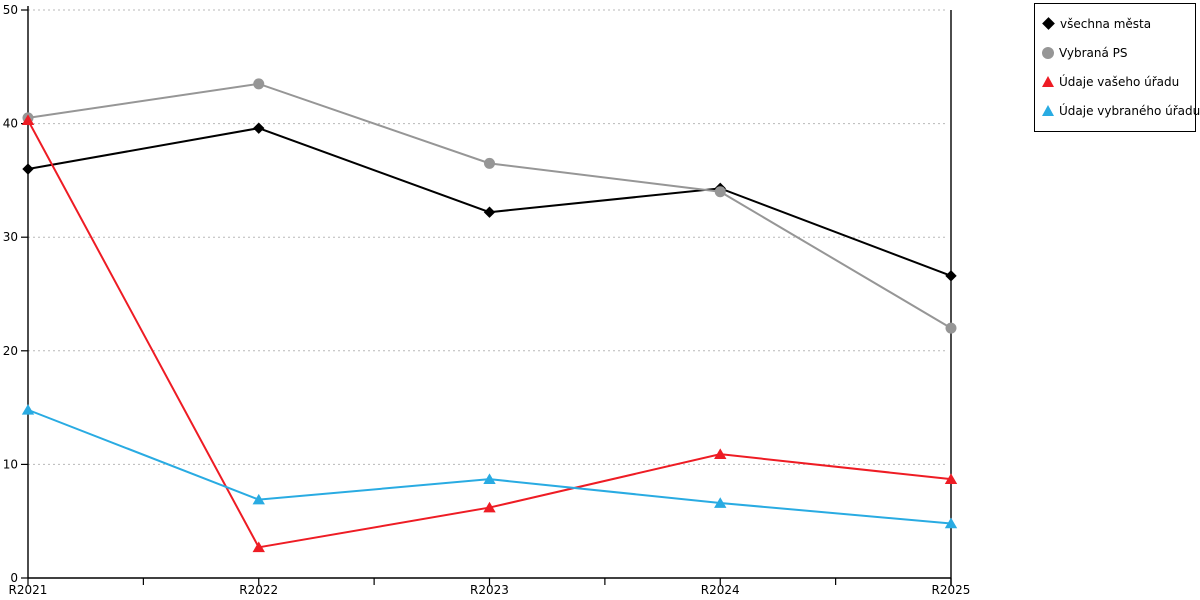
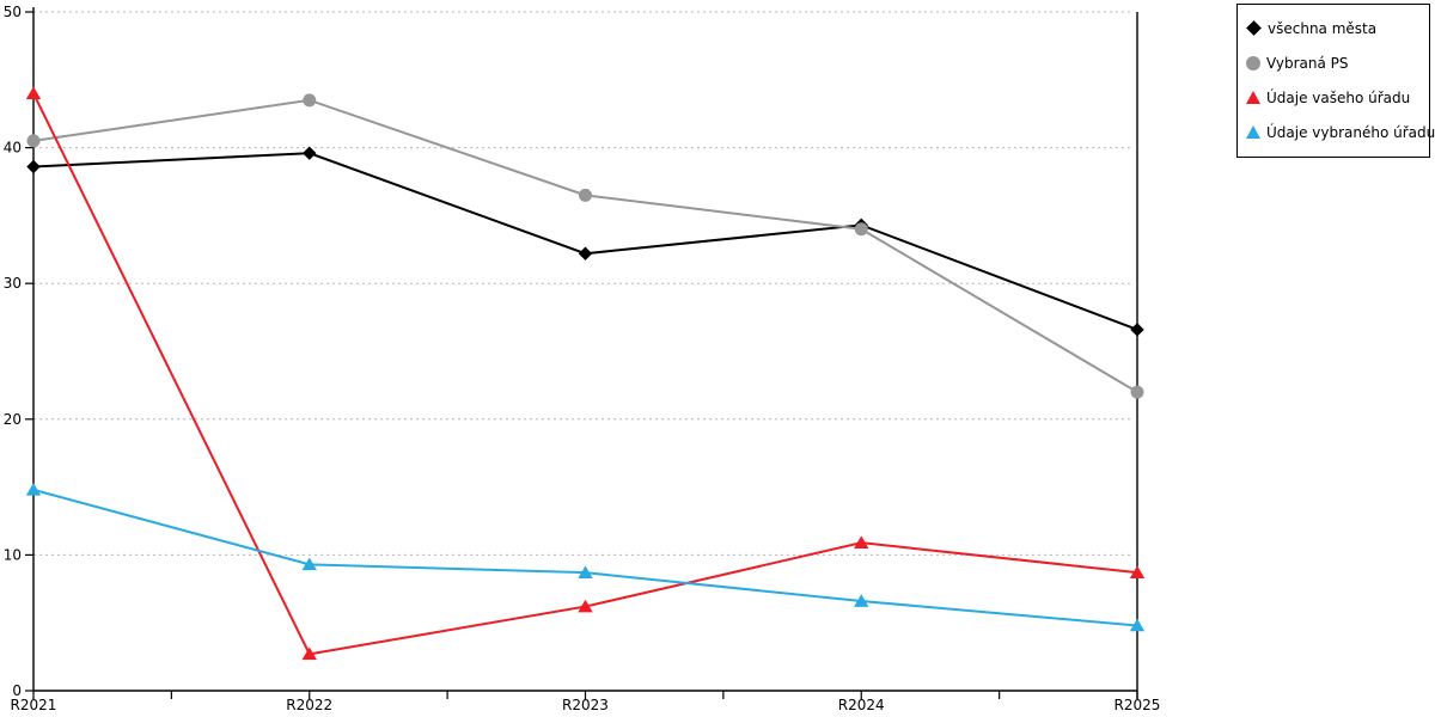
všechna města/R2021: 36.0 -> 38.6
Údaje vašeho úřadu/R2021: 40.3 -> 44.0
Údaje vybraného úřadu/R2022: 6.9 -> 9.3
